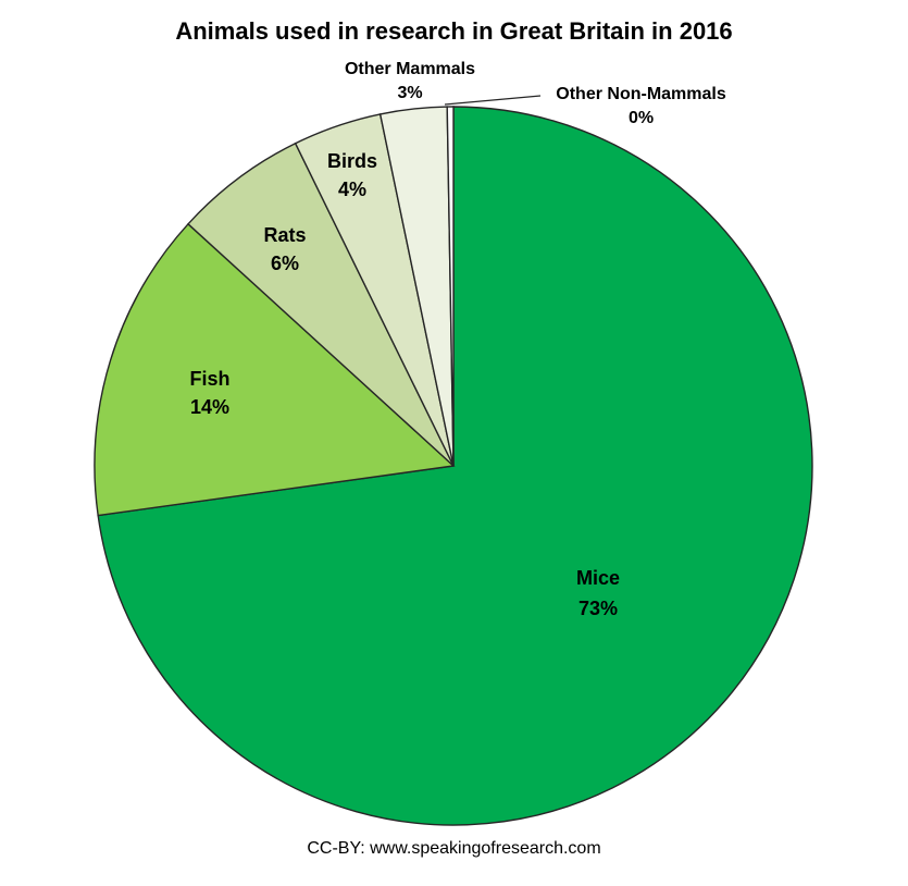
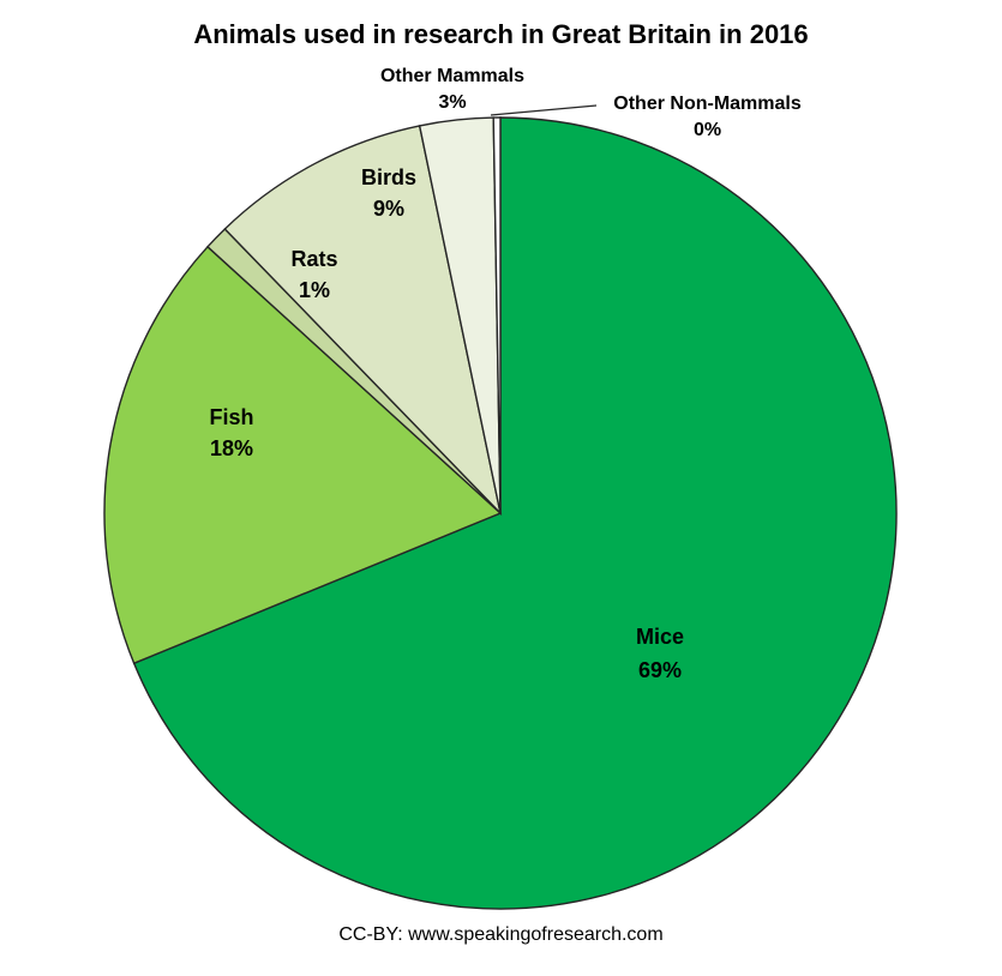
Mice: 73% -> 69%
Fish: 14% -> 18%
Rats: 6% -> 1%
Birds: 4% -> 9%
